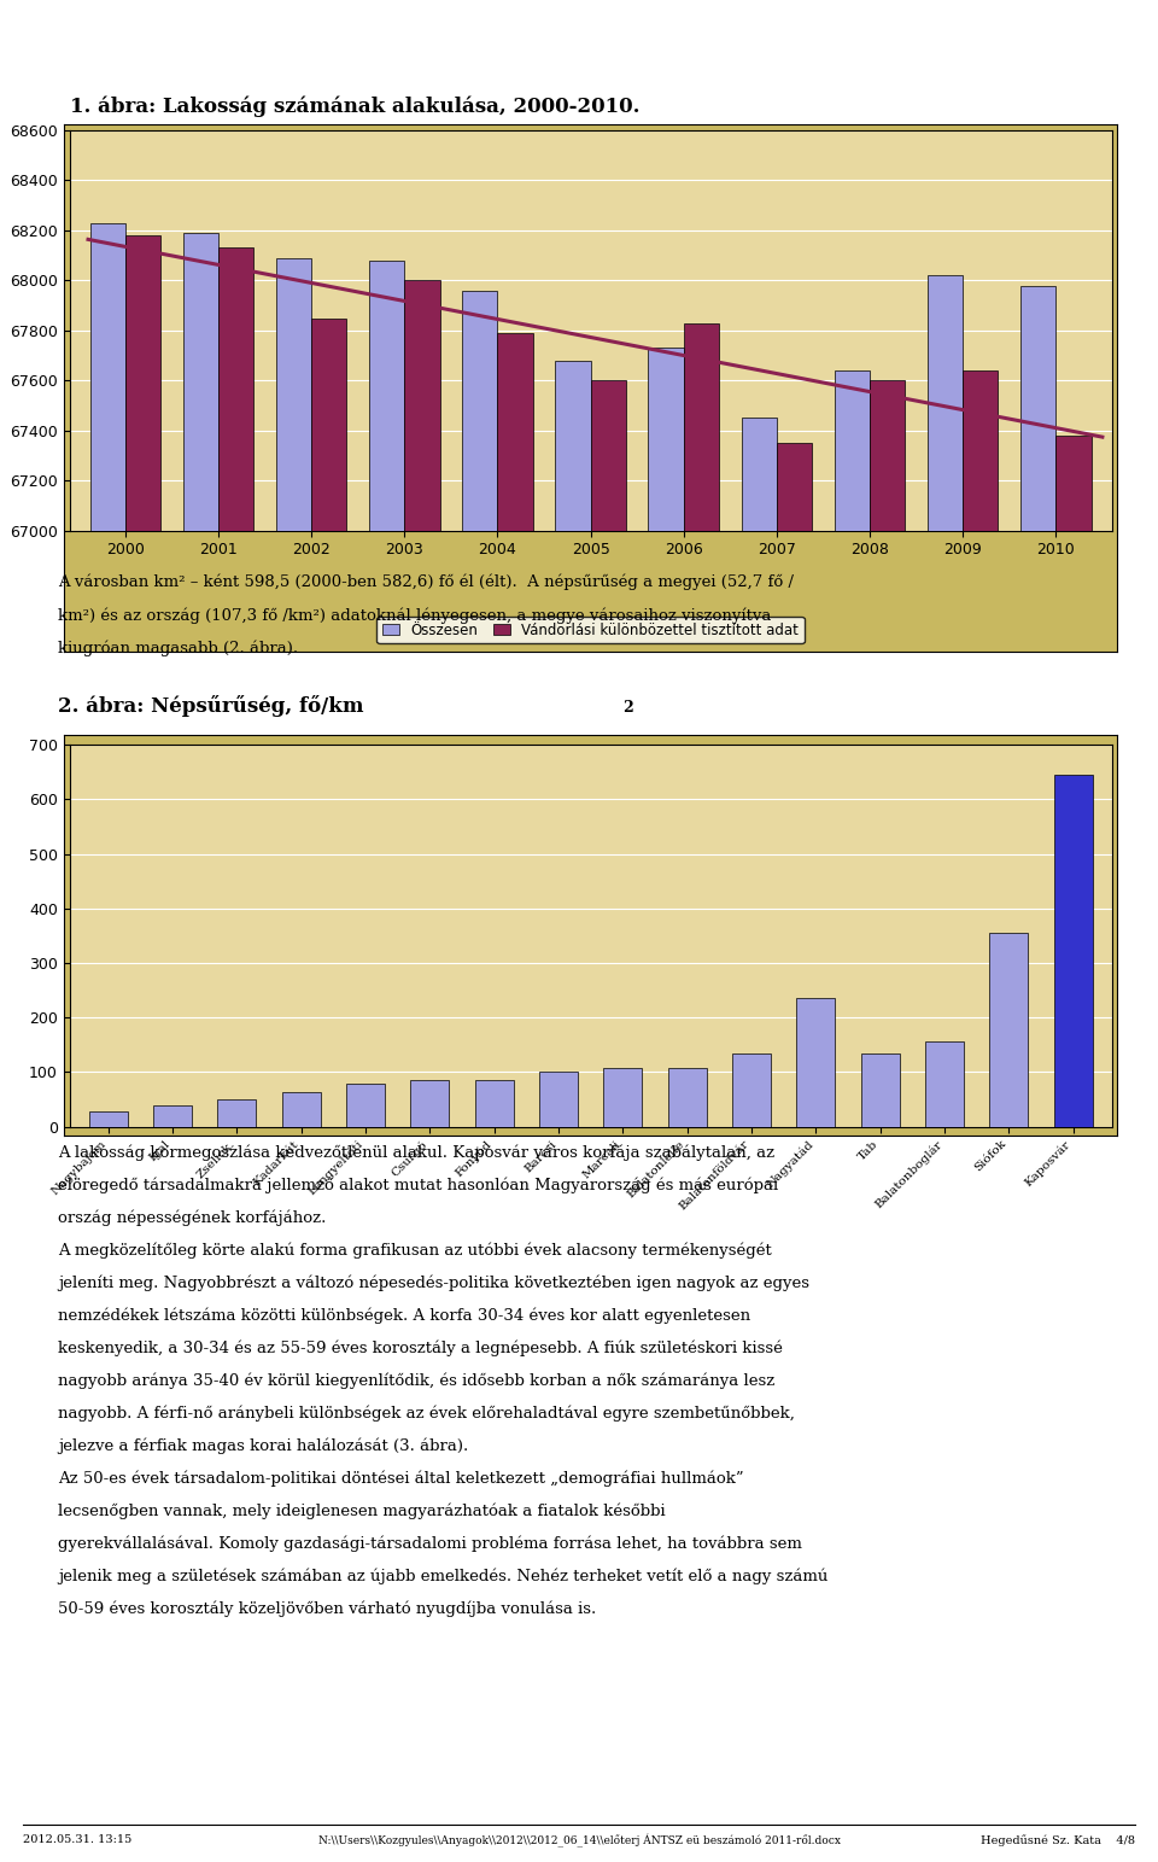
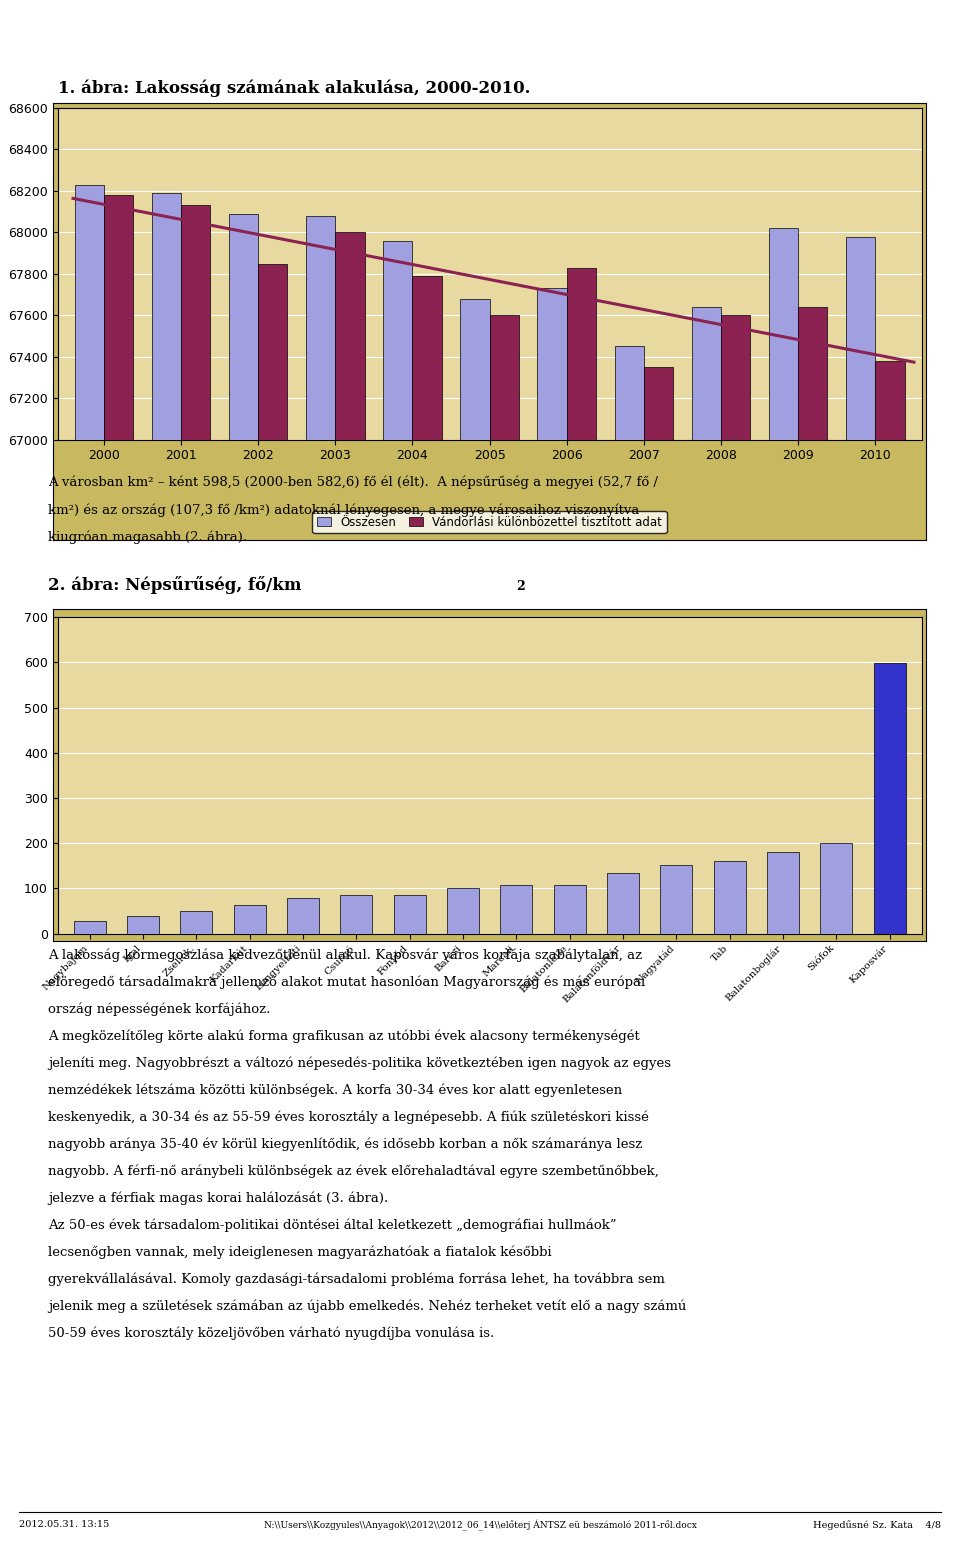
Nagyatád: 235 -> 152
Tab: 135 -> 161
Balatonboglár: 155 -> 181
Siófok: 355 -> 200
Kaposvár: 645 -> 598
